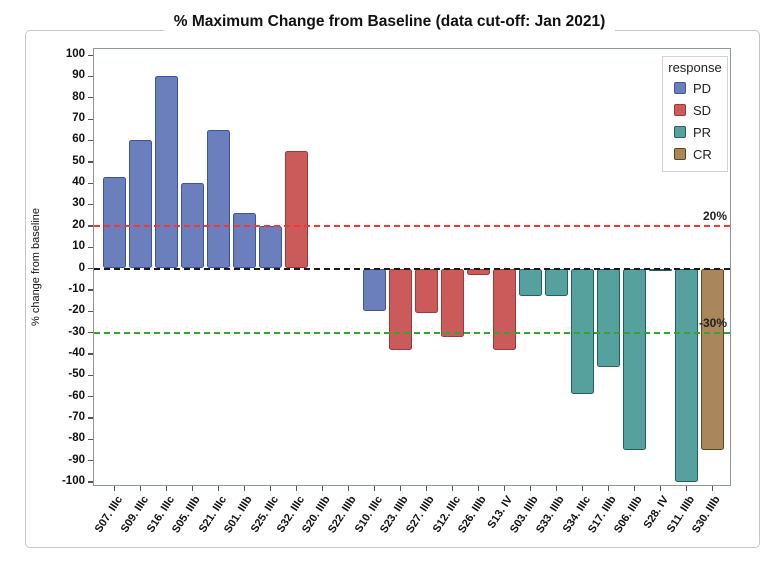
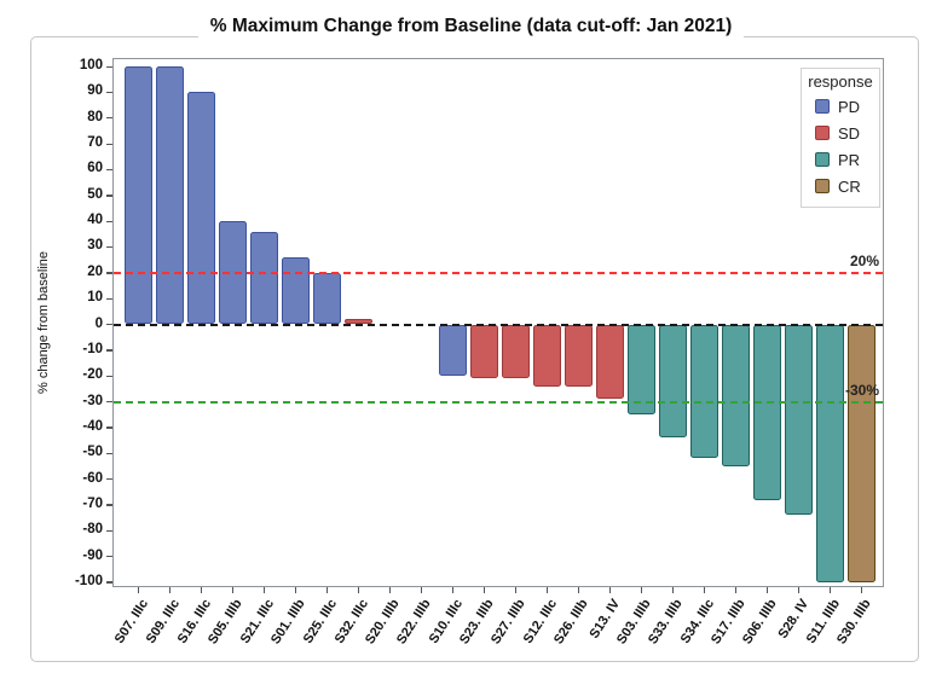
S07. IIIc: 43 -> 100
S09. IIIc: 60 -> 100
S21. IIIc: 65 -> 36
S32. IIIc: 55 -> 2
S23. IIIb: -38 -> -21
S12. IIIc: -32 -> -24
S26. IIIb: -3 -> -24
S13. IV: -38 -> -29
S03. IIIb: -13 -> -35
S33. IIIb: -13 -> -44
S34. IIIc: -59 -> -52
S17. IIIb: -46 -> -55
S06. IIIb: -85 -> -68
S28. IV: -1 -> -74
S30. IIIb: -85 -> -100
